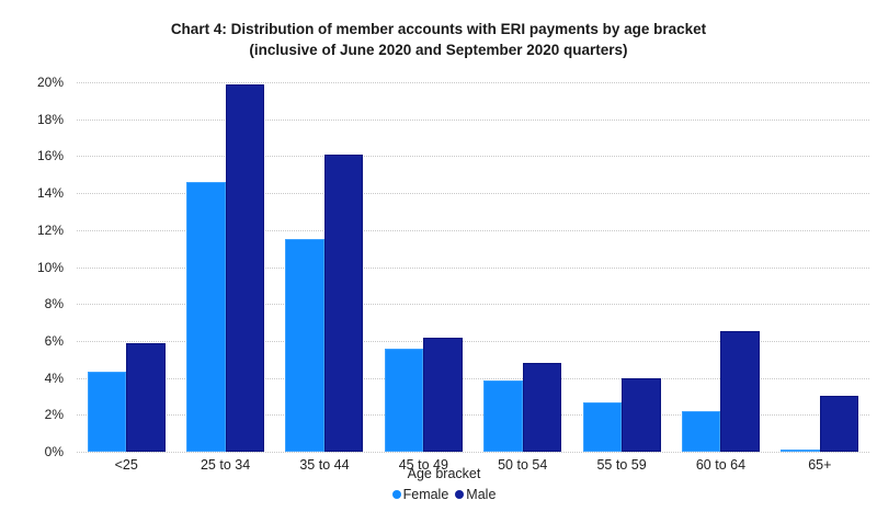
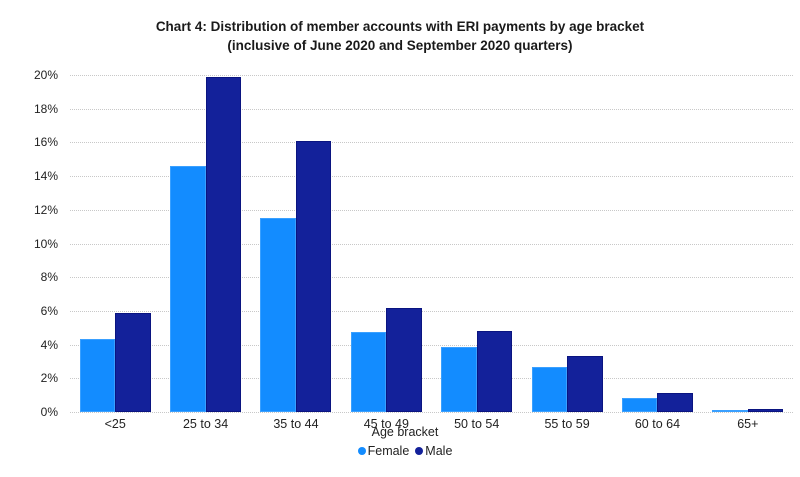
Female/45 to 49: 5.6% -> 4.8%
Male/55 to 59: 4.0% -> 3.3%
Female/60 to 64: 2.2% -> 0.8%
Male/60 to 64: 6.5% -> 1.1%
Male/65+: 3.0% -> 0.1%
